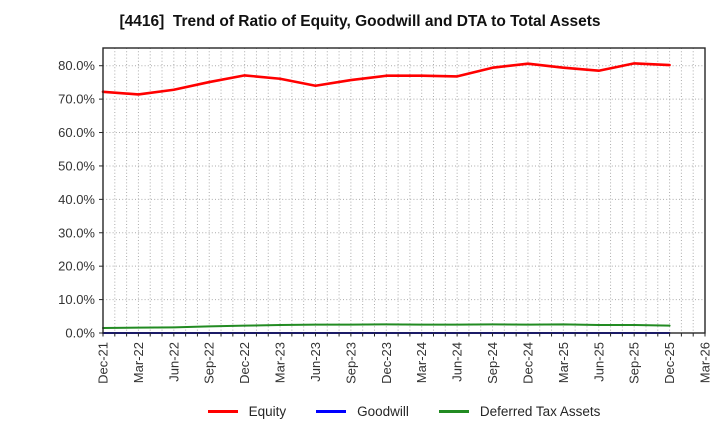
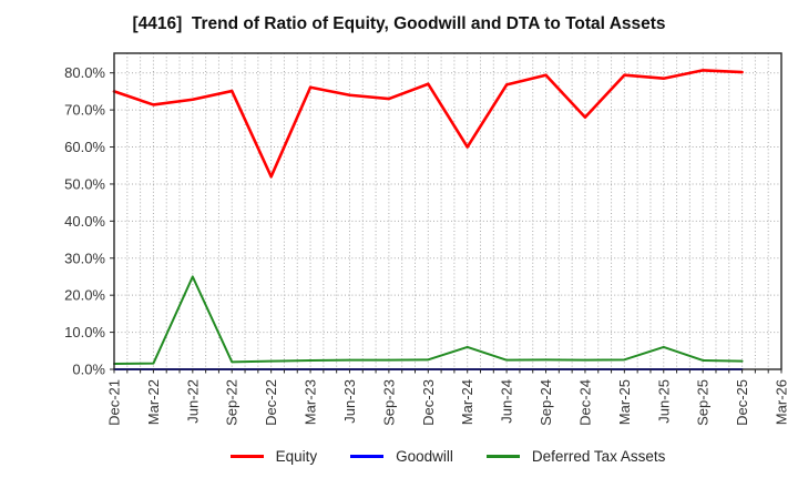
Equity/Dec-21: 72% -> 75%
Deferred Tax Assets/Jun-22: 2% -> 25%
Equity/Dec-22: 77% -> 52%
Equity/Sep-23: 76% -> 73%
Equity/Mar-24: 77% -> 60%
Deferred Tax Assets/Mar-24: 2% -> 6%
Equity/Dec-24: 81% -> 68%
Deferred Tax Assets/Jun-25: 2% -> 6%
